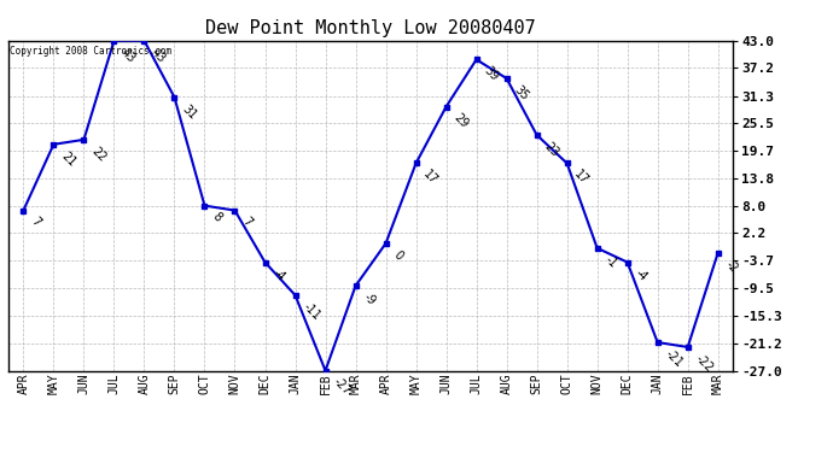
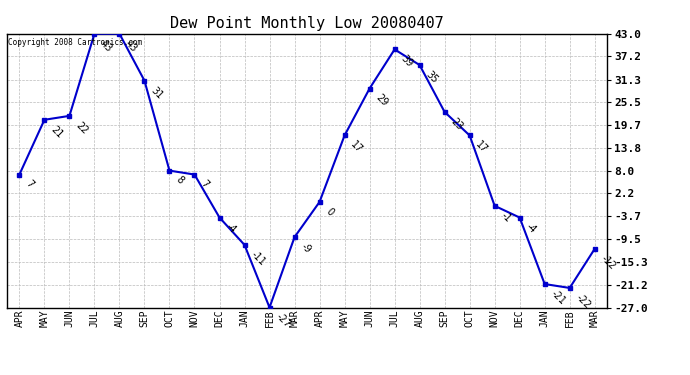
MAR: -2 -> -12
